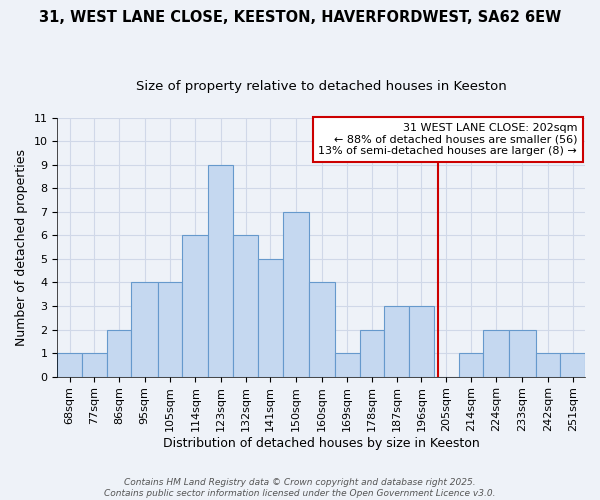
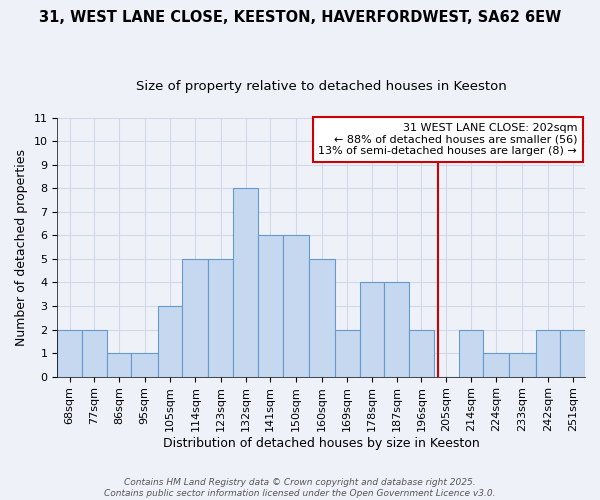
68sqm: 1 -> 2
77sqm: 1 -> 2
86sqm: 2 -> 1
95sqm: 4 -> 1
105sqm: 4 -> 3
114sqm: 6 -> 5
123sqm: 9 -> 5
132sqm: 6 -> 8
141sqm: 5 -> 6
150sqm: 7 -> 6
160sqm: 4 -> 5
169sqm: 1 -> 2
178sqm: 2 -> 4
187sqm: 3 -> 4
196sqm: 3 -> 2
214sqm: 1 -> 2
224sqm: 2 -> 1
233sqm: 2 -> 1
242sqm: 1 -> 2
251sqm: 1 -> 2
